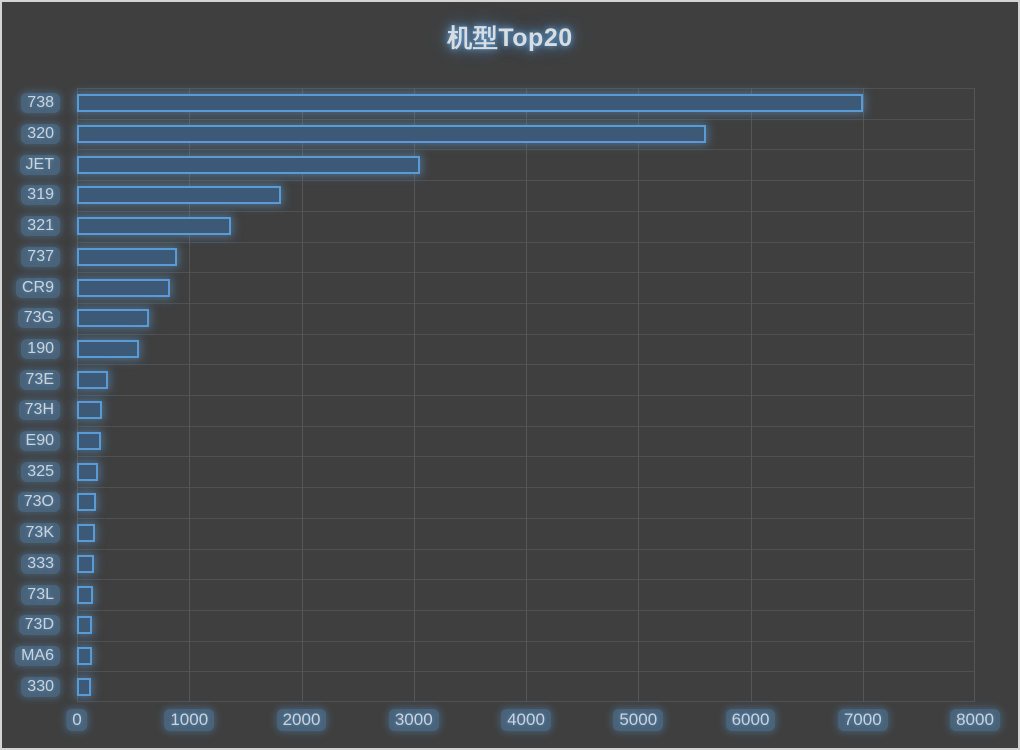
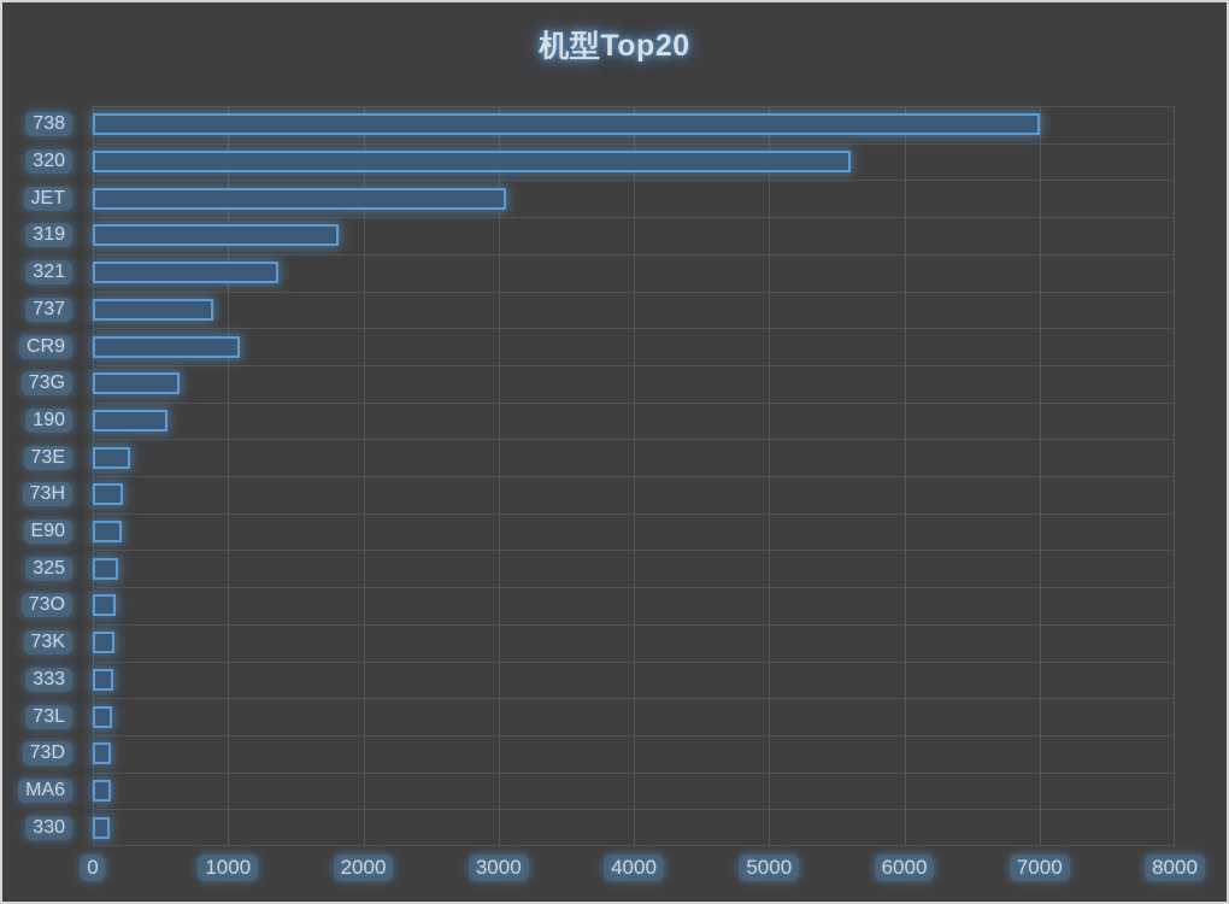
CR9: 830 -> 1090
